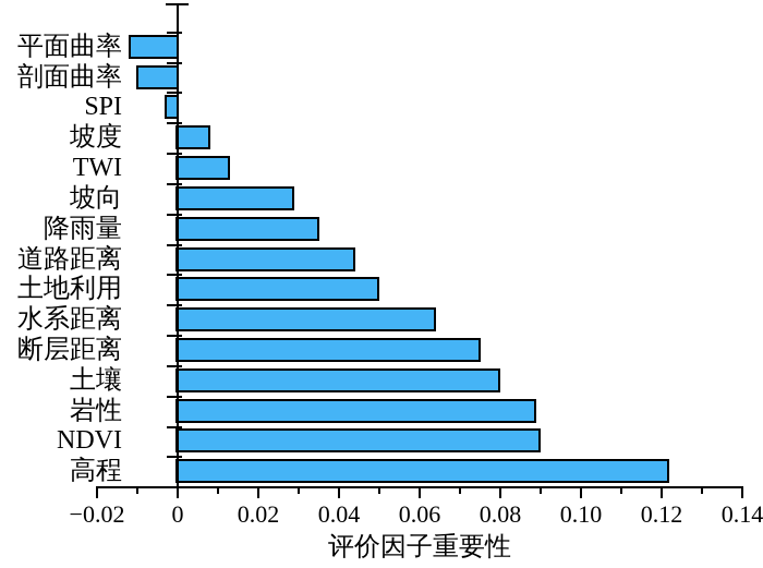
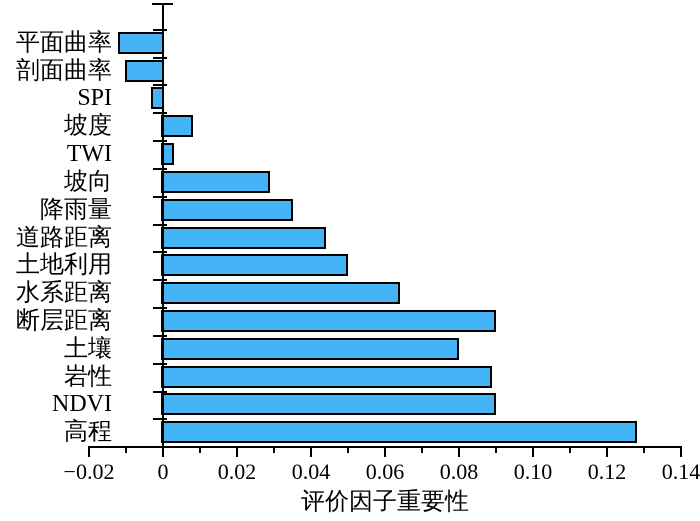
TWI: 0.013 -> 0.003
断层距离: 0.075 -> 0.090
高程: 0.122 -> 0.128
